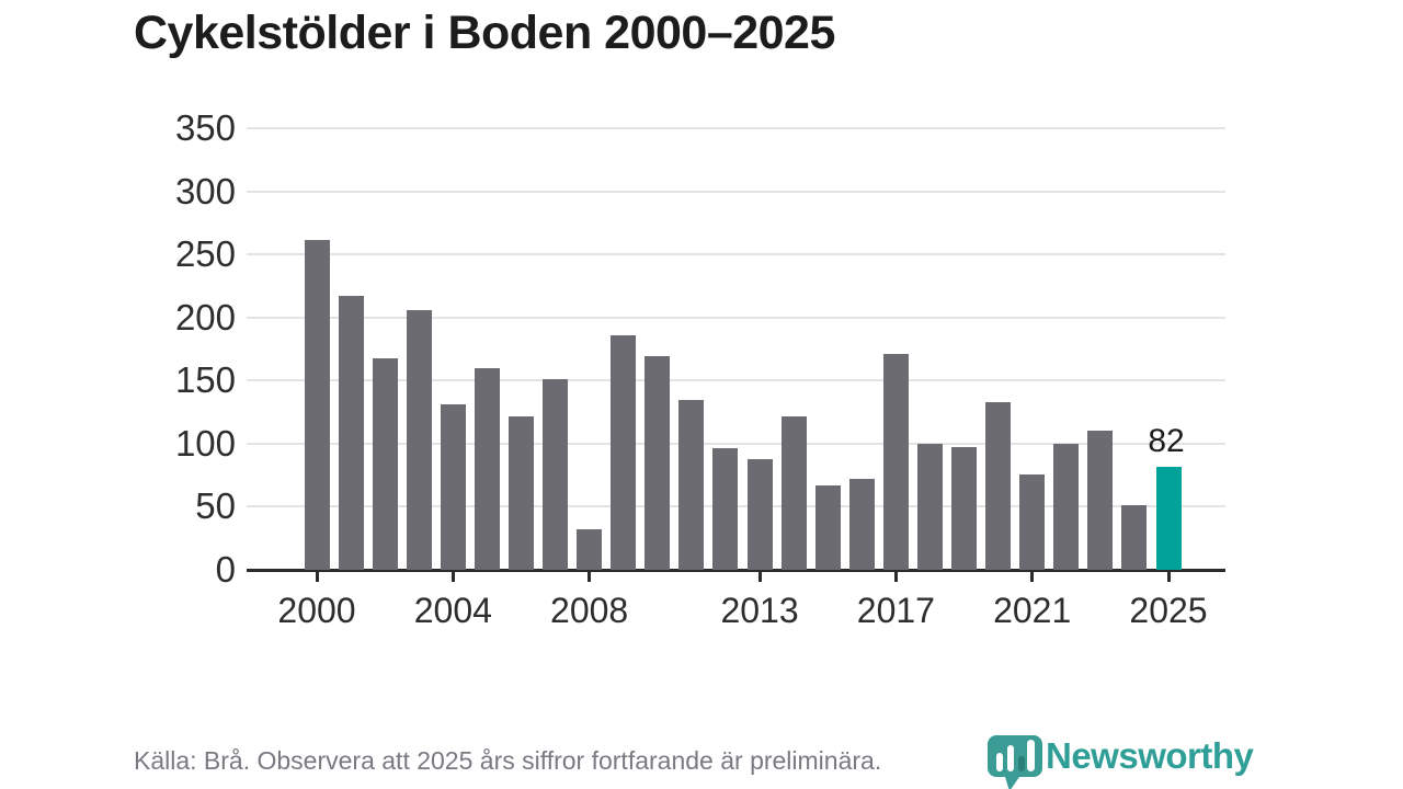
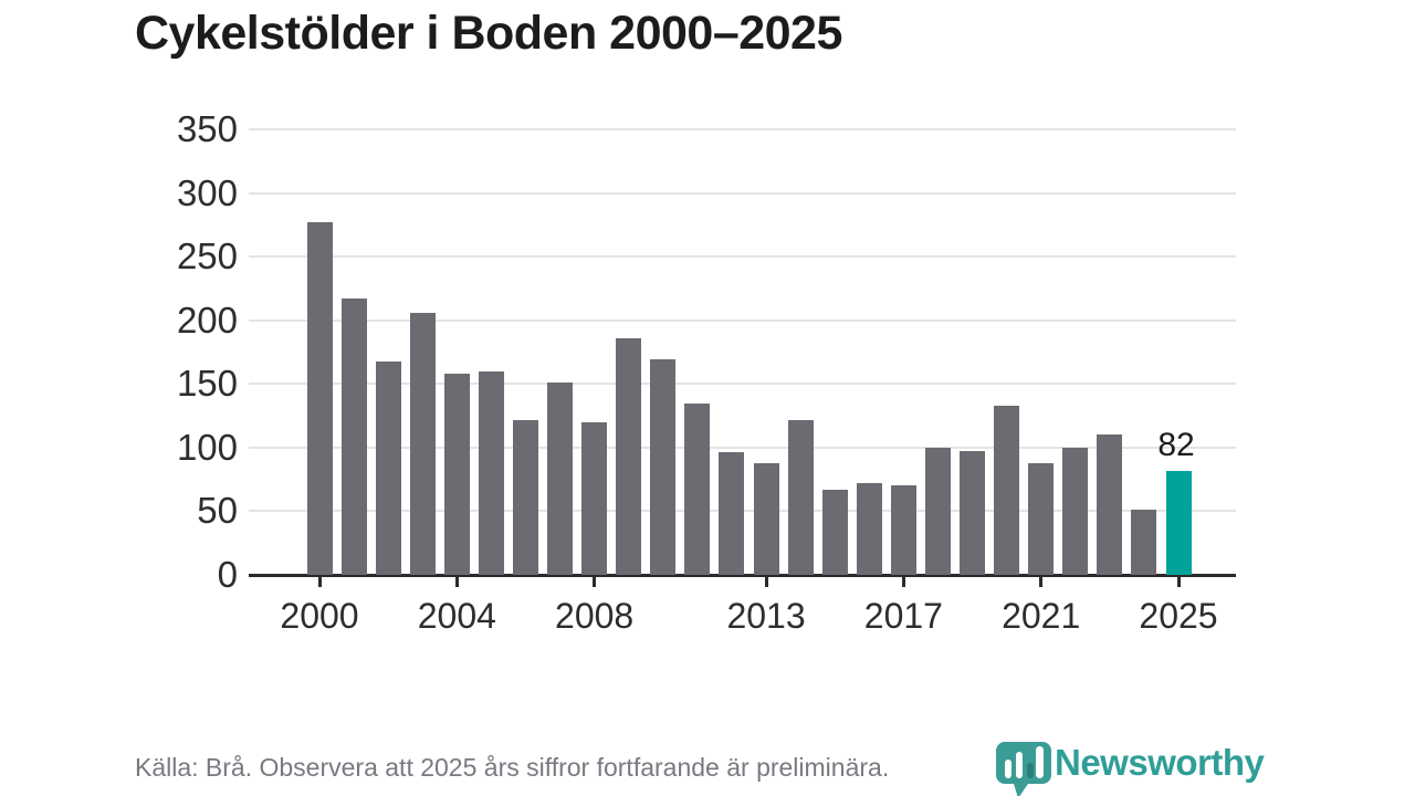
2000: 261 -> 277
2004: 131 -> 158
2008: 32 -> 120
2017: 171 -> 70
2021: 76 -> 88
